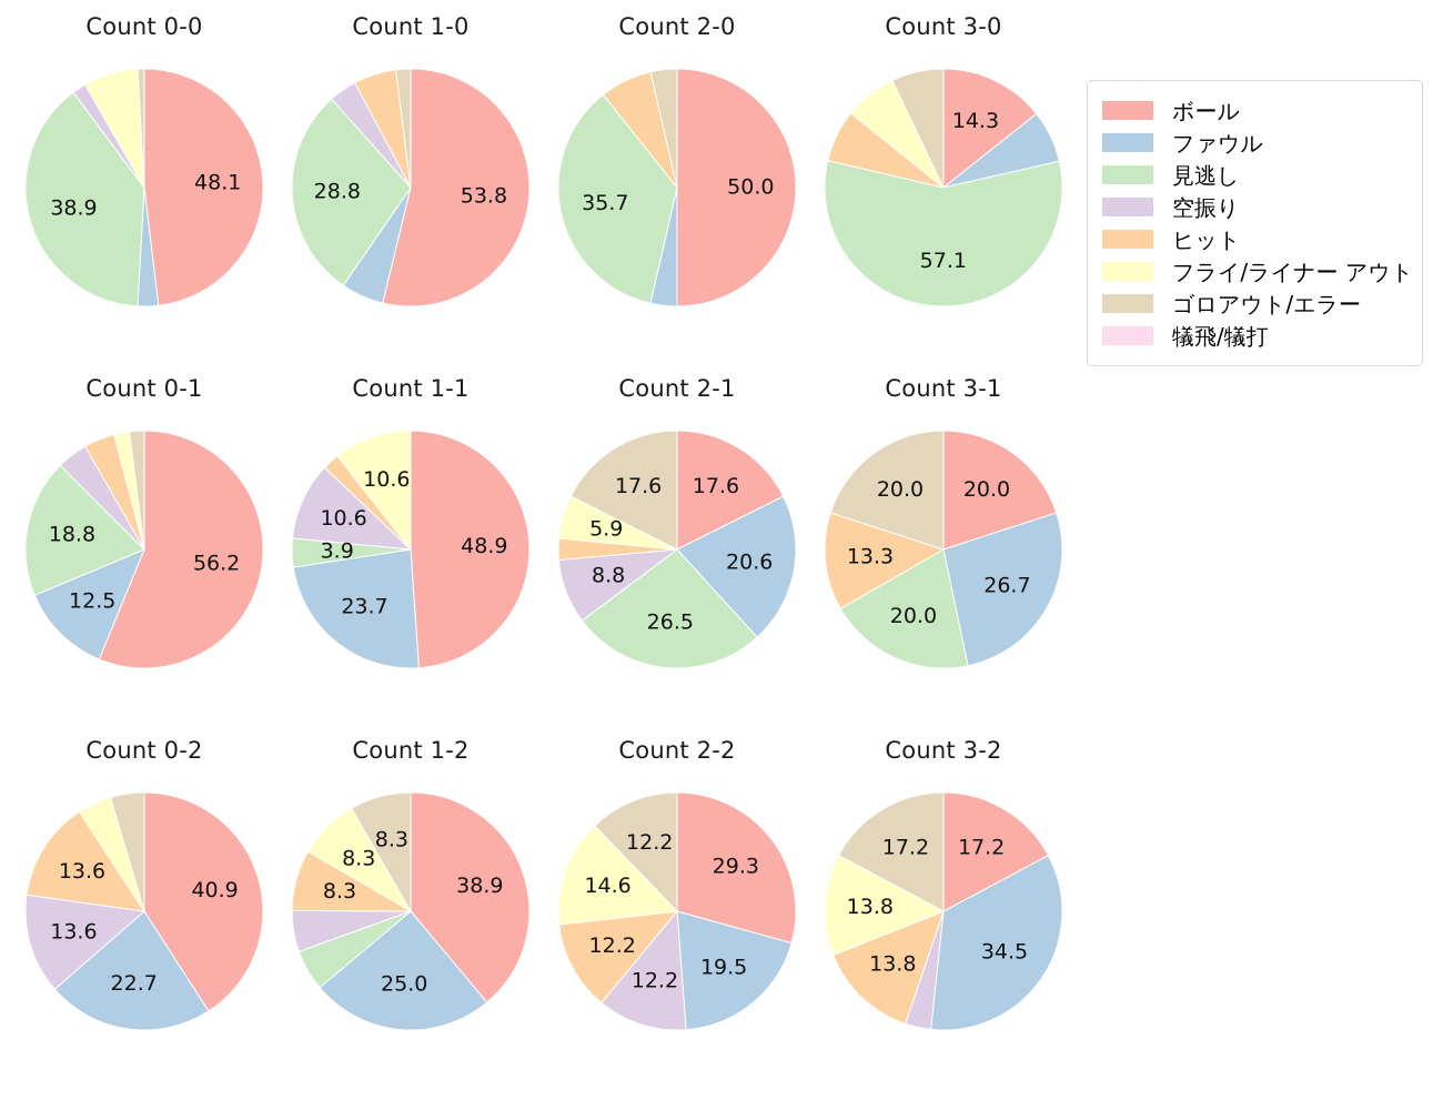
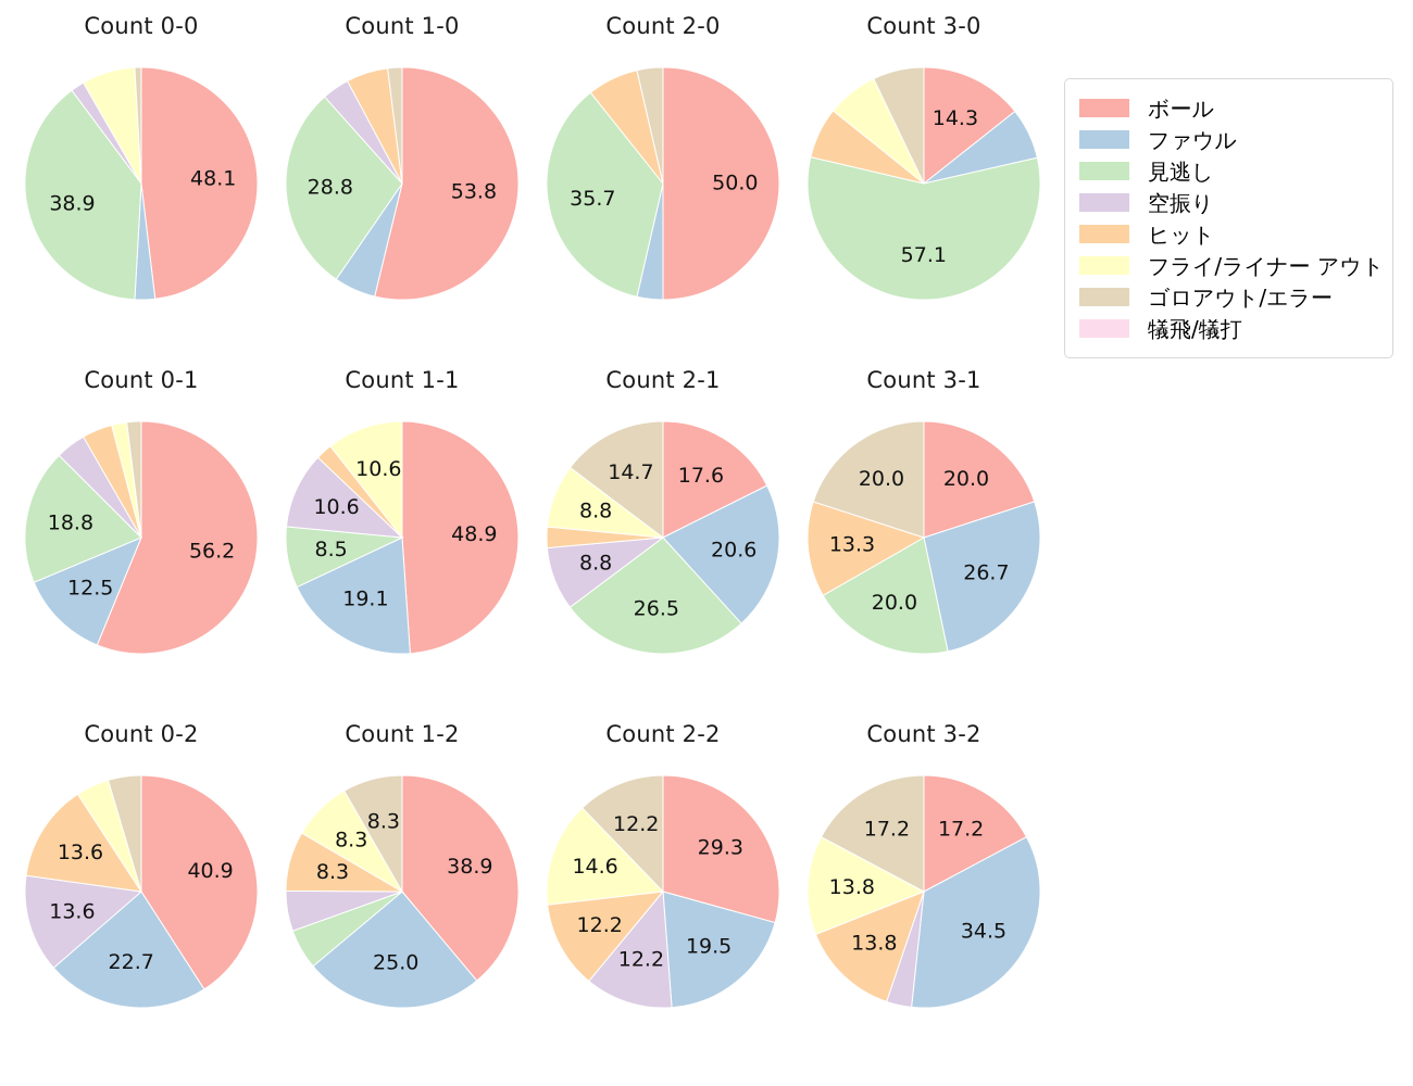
Count 1-1/ファウル: 23.7 -> 19.1
Count 1-1/見逃し: 3.9 -> 8.5
Count 2-1/フライ/ライナー アウト: 5.9 -> 8.8
Count 2-1/ゴロアウト/エラー: 17.6 -> 14.7
